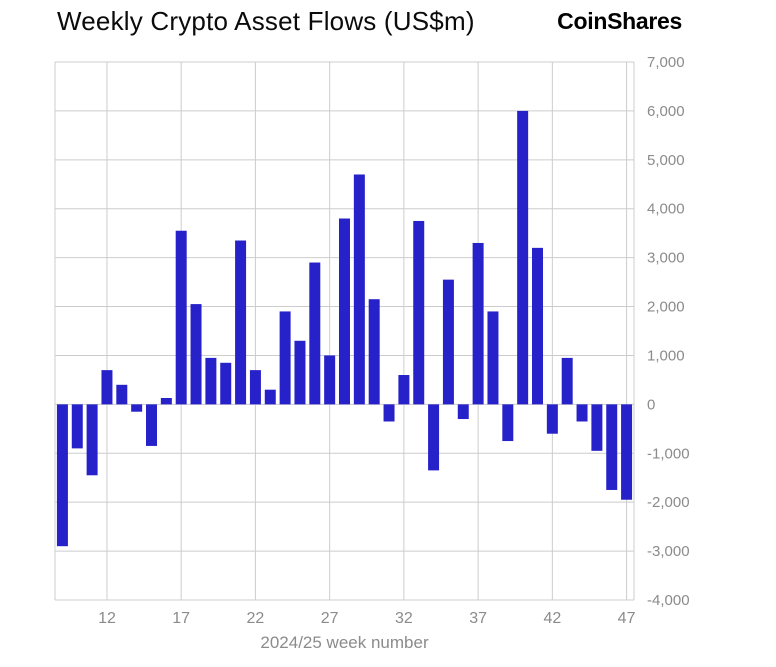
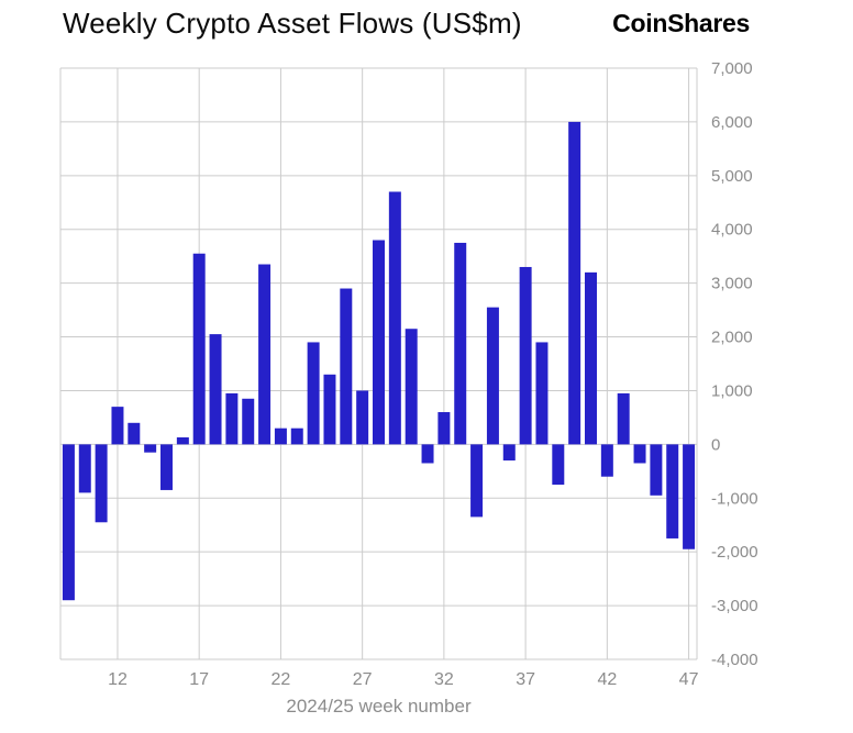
22: 700 -> 300
